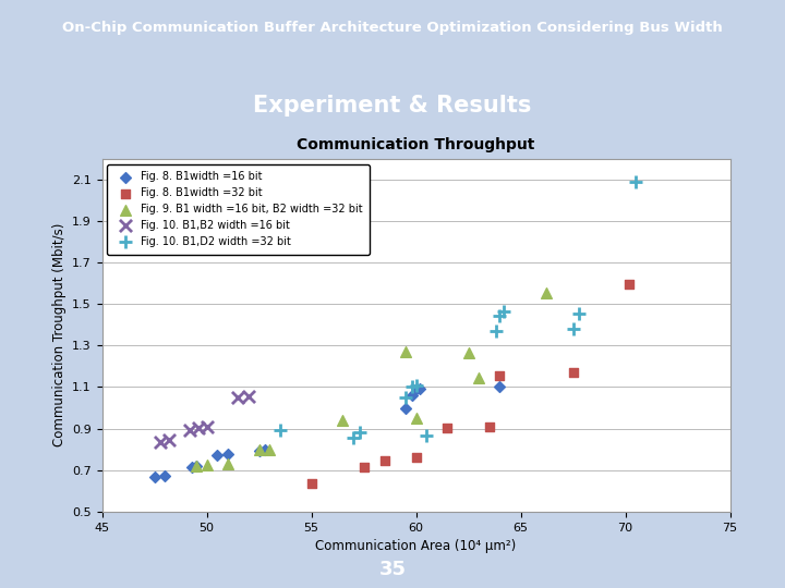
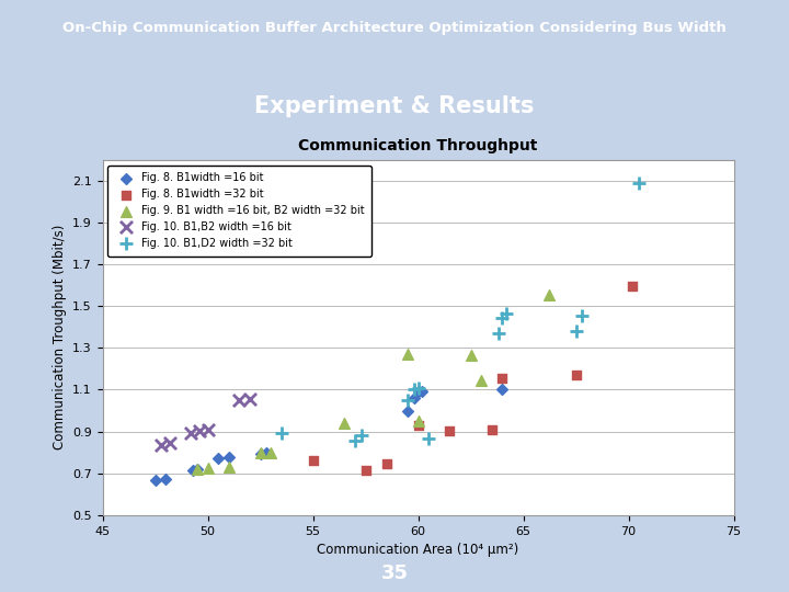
Fig. 8. B1width =32 bit/55: 0.64 -> 0.76
Fig. 8. B1width =32 bit/60: 0.76 -> 0.93
